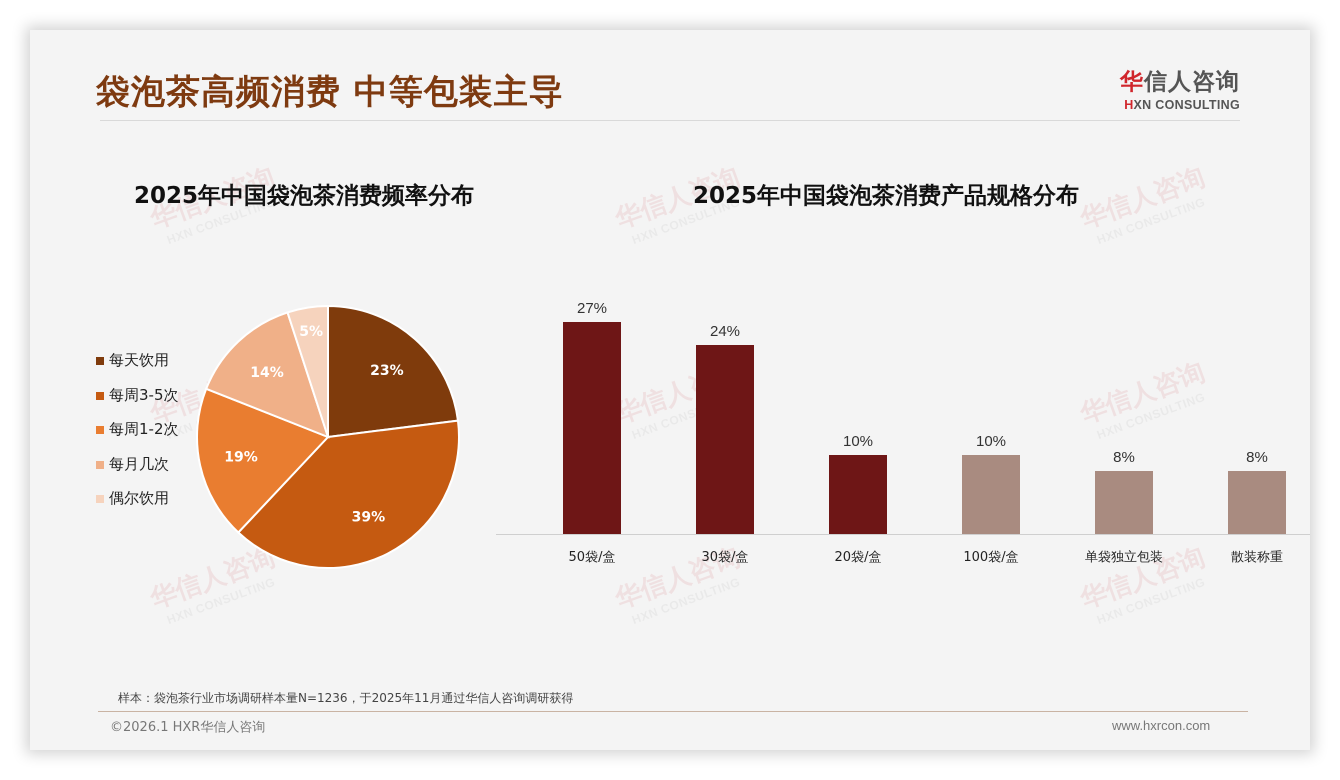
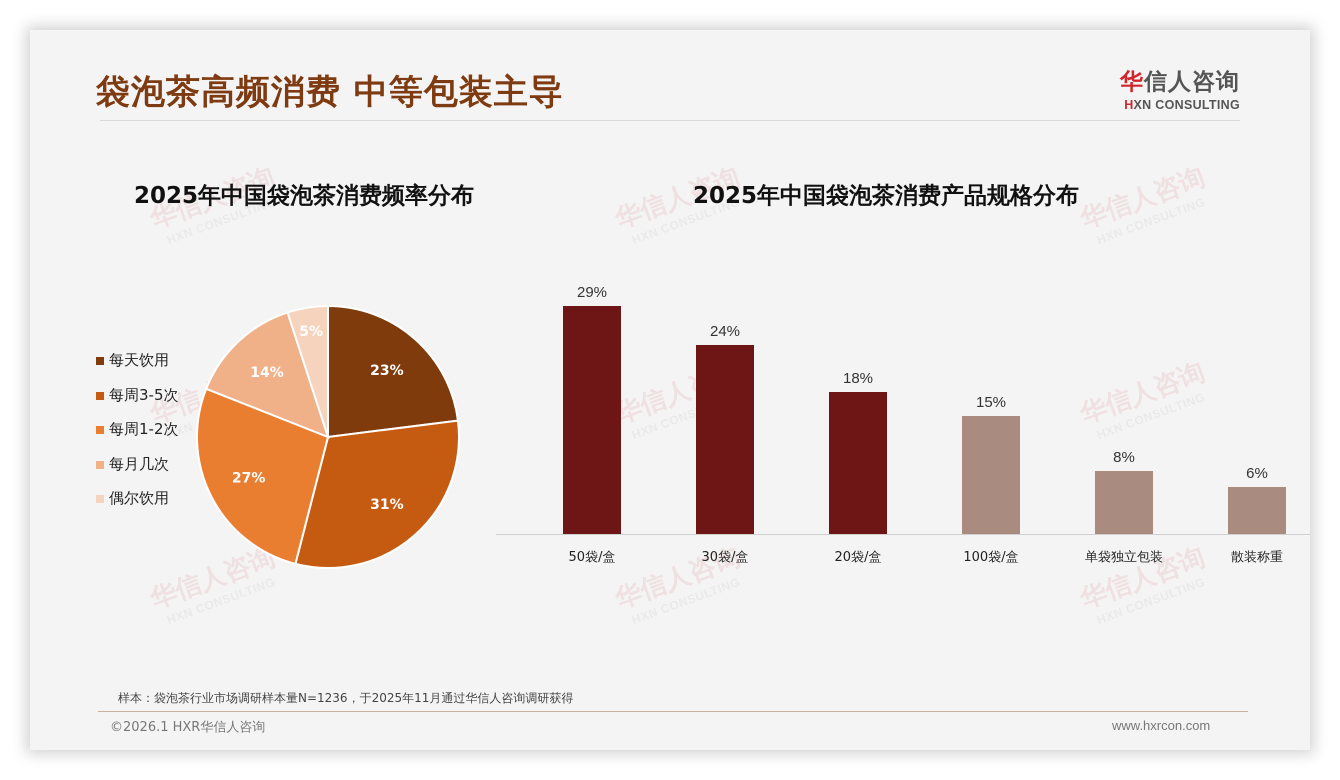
2025年中国袋泡茶消费频率分布/每周3-5次: 39% -> 31%
2025年中国袋泡茶消费频率分布/每周1-2次: 19% -> 27%
2025年中国袋泡茶消费产品规格分布/50袋/盒: 27% -> 29%
2025年中国袋泡茶消费产品规格分布/20袋/盒: 10% -> 18%
2025年中国袋泡茶消费产品规格分布/100袋/盒: 10% -> 15%
2025年中国袋泡茶消费产品规格分布/散装称重: 8% -> 6%
